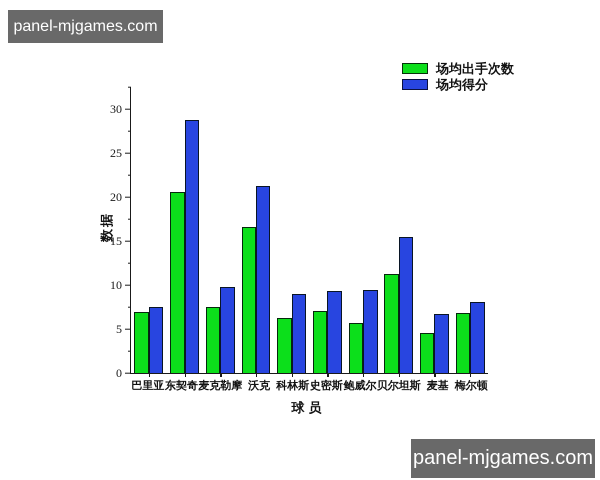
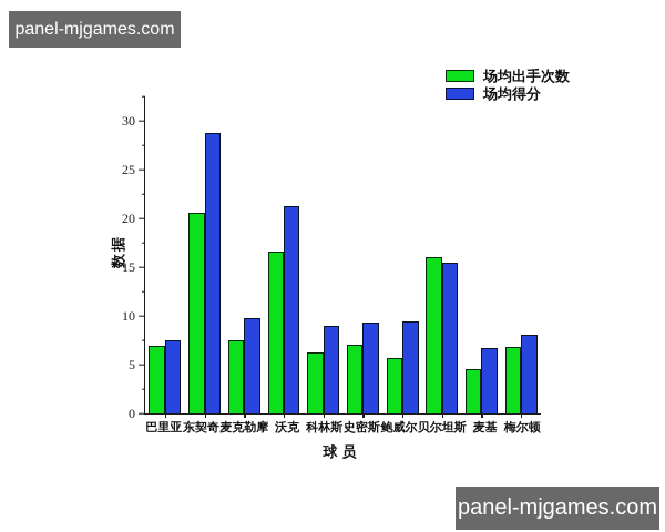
场均出手次数/贝尔坦斯: 11 -> 16
